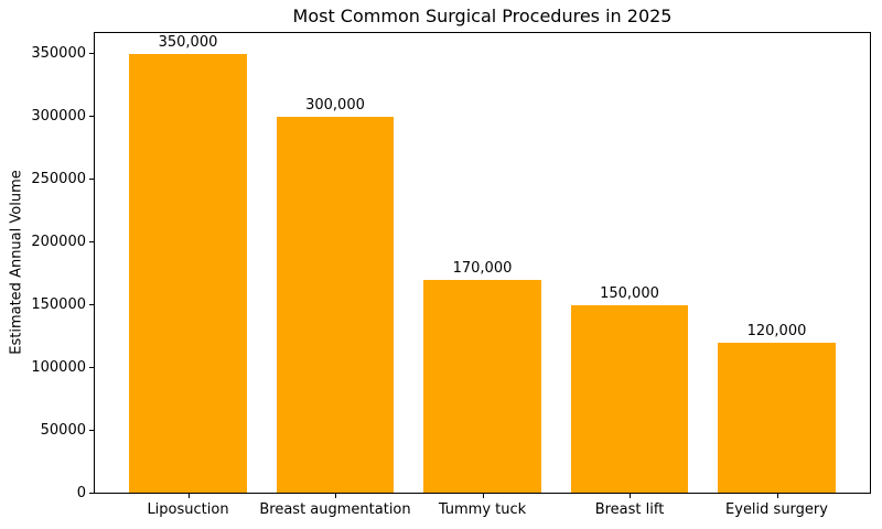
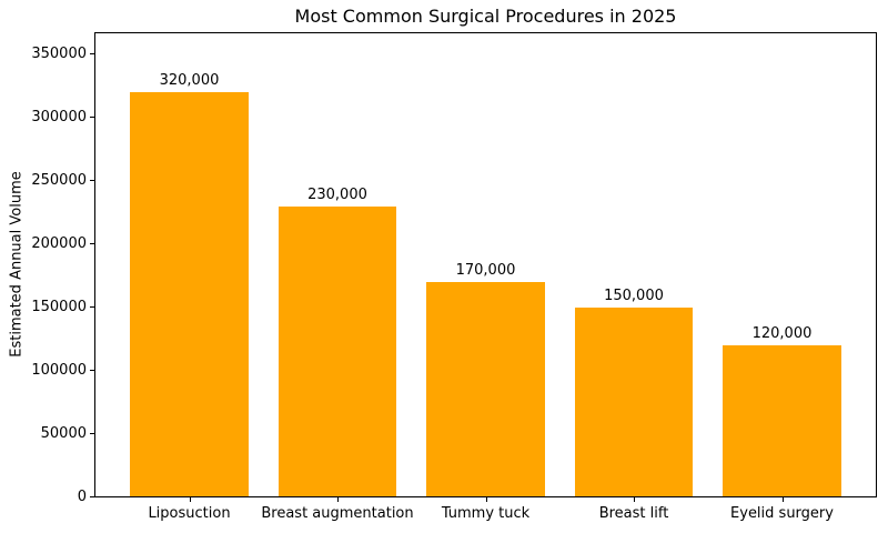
Liposuction: 350,000 -> 320,000
Breast augmentation: 300,000 -> 230,000
